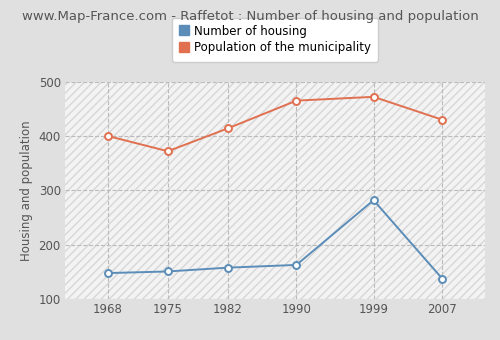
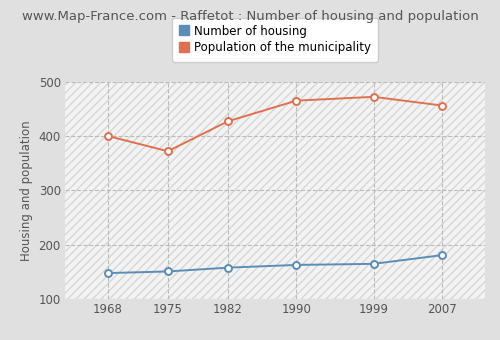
Population of the municipality/1982: 414 -> 427
Number of housing/1999: 282 -> 165
Number of housing/2007: 138 -> 181
Population of the municipality/2007: 430 -> 456
